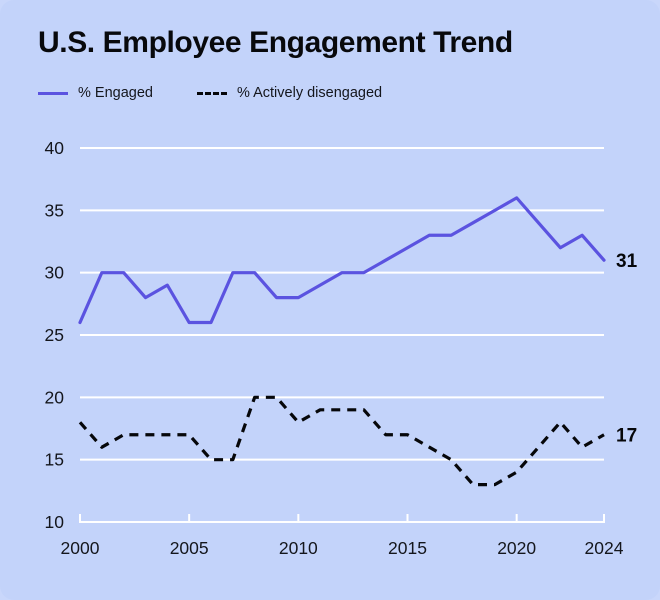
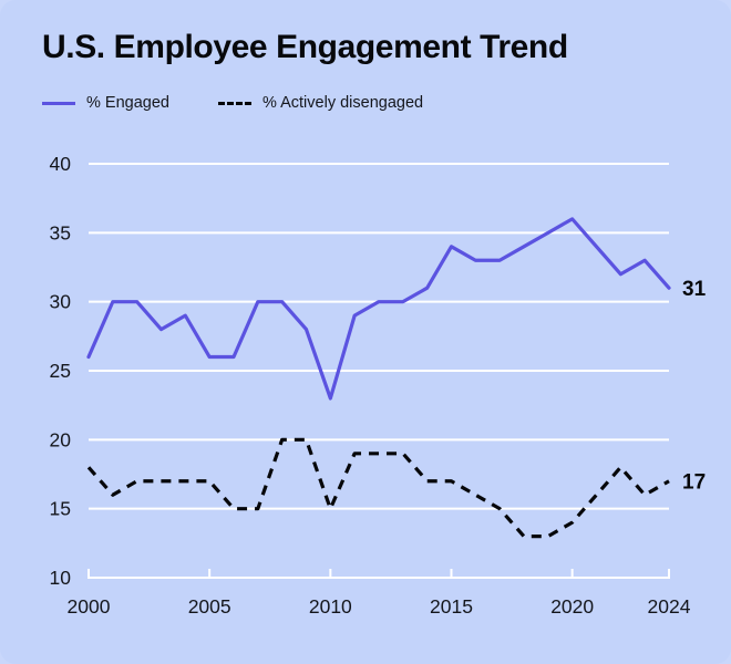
% Engaged/2010: 28 -> 23
% Actively disengaged/2010: 18 -> 15
% Engaged/2015: 32 -> 34
